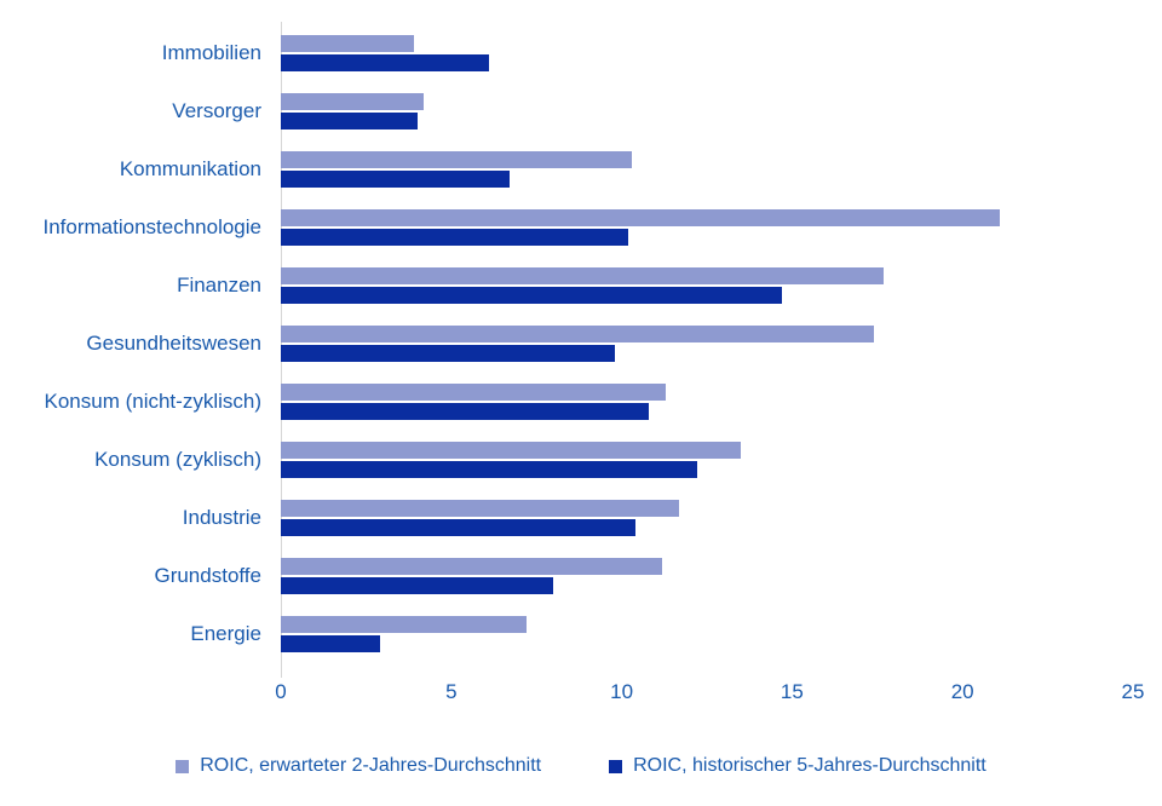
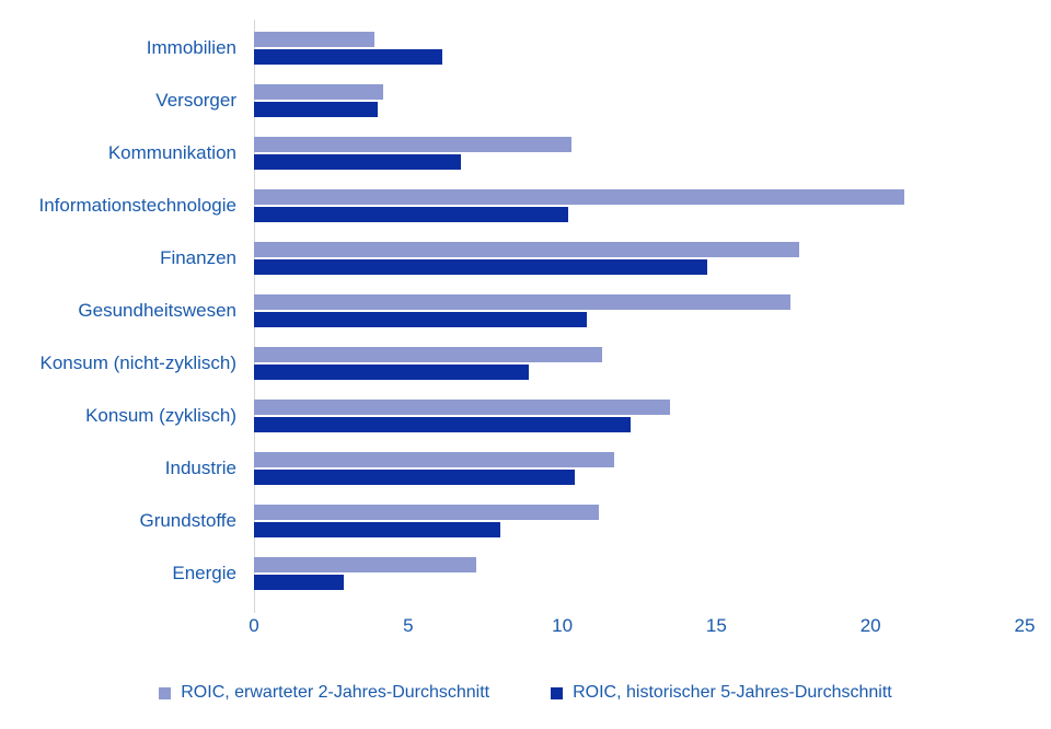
ROIC, historischer 5-Jahres-Durchschnitt/Gesundheitswesen: 9.8 -> 10.8
ROIC, historischer 5-Jahres-Durchschnitt/Konsum (nicht-zyklisch): 10.8 -> 8.9
